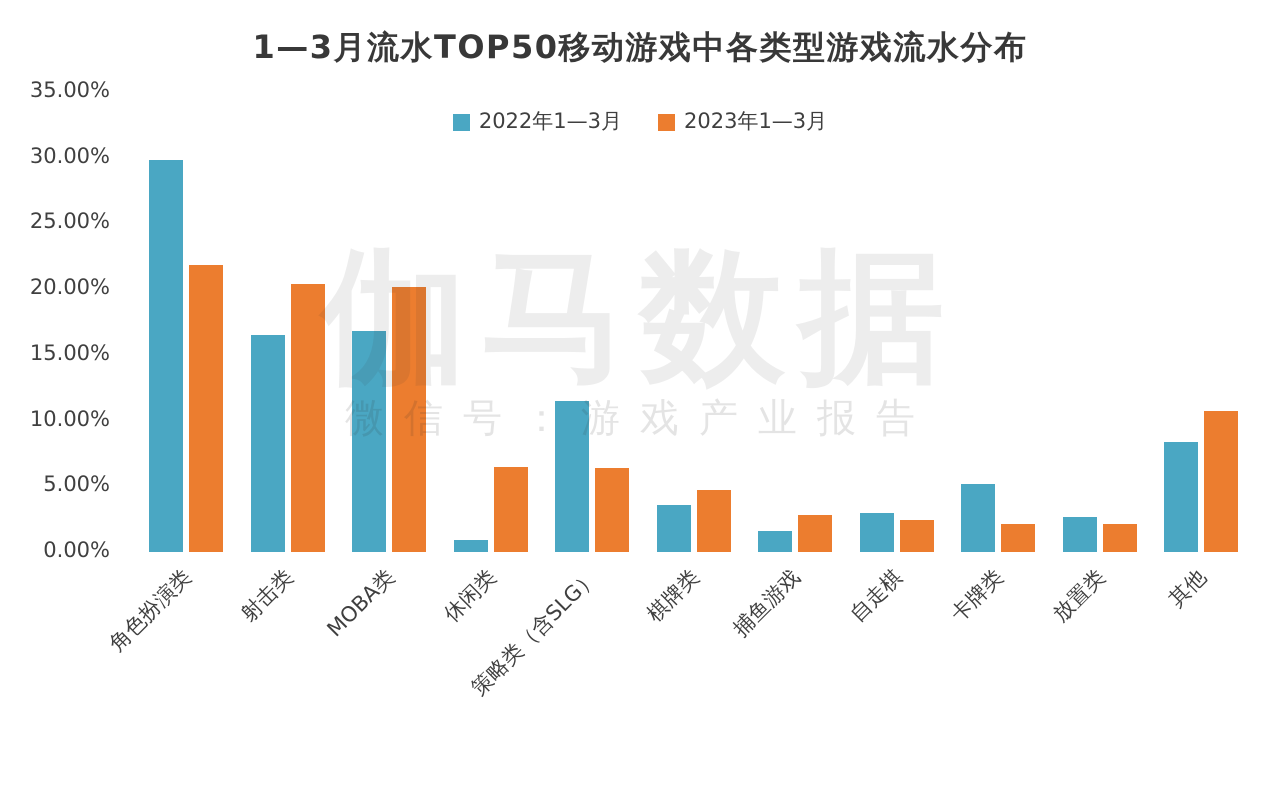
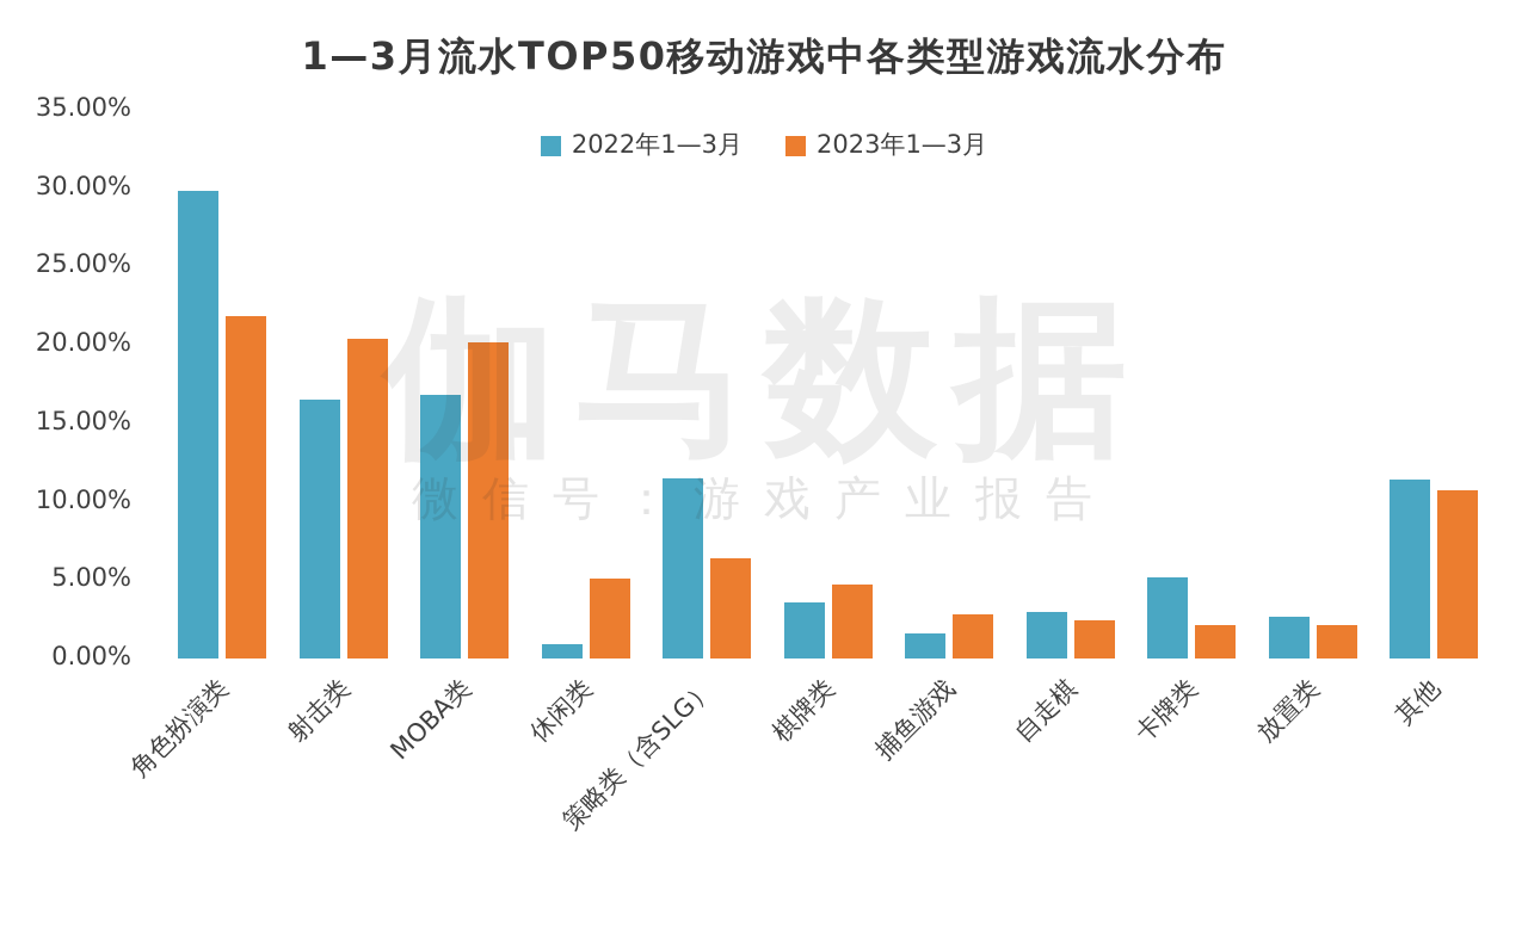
2023年1—3月/休闲类: 6.5% -> 5.1%
2022年1—3月/其他: 8.4% -> 11.4%
